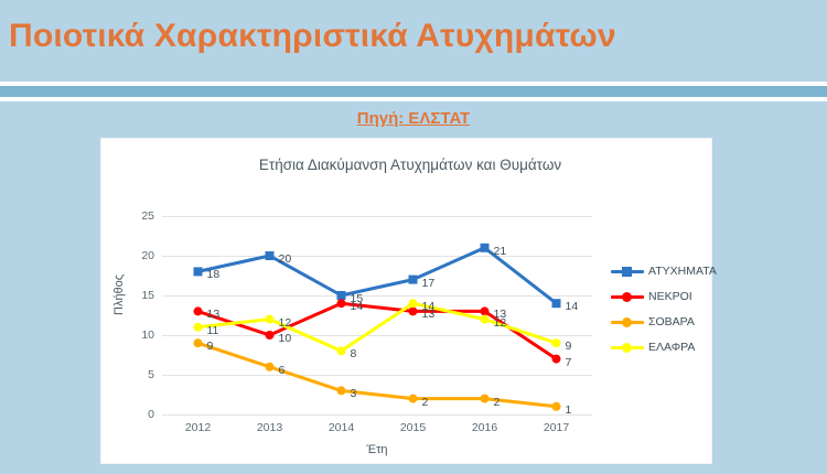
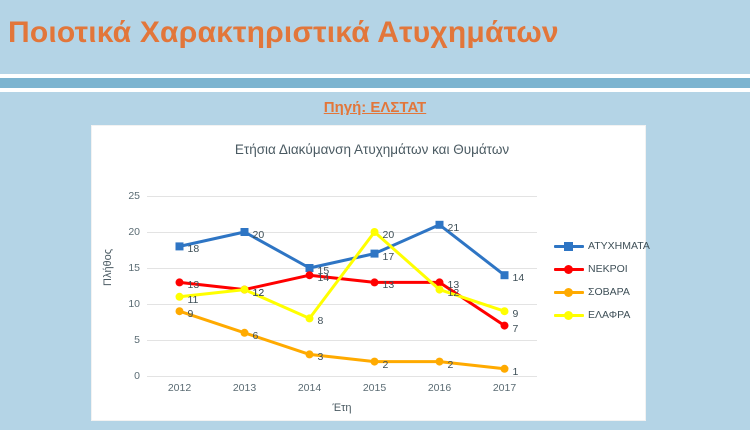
ΝΕΚΡΟΙ/2013: 10 -> 12
ΕΛΑΦΡΑ/2015: 14 -> 20
